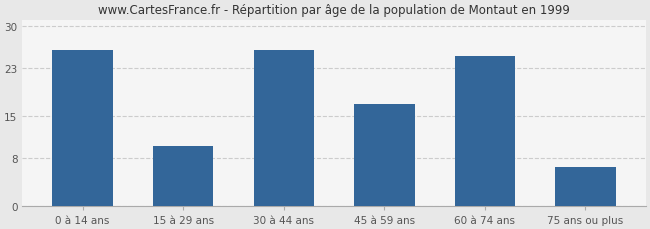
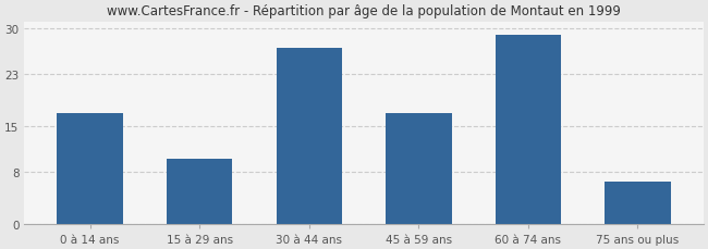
0 à 14 ans: 26.0 -> 17.0
30 à 44 ans: 26.0 -> 27.0
60 à 74 ans: 25.0 -> 29.0
